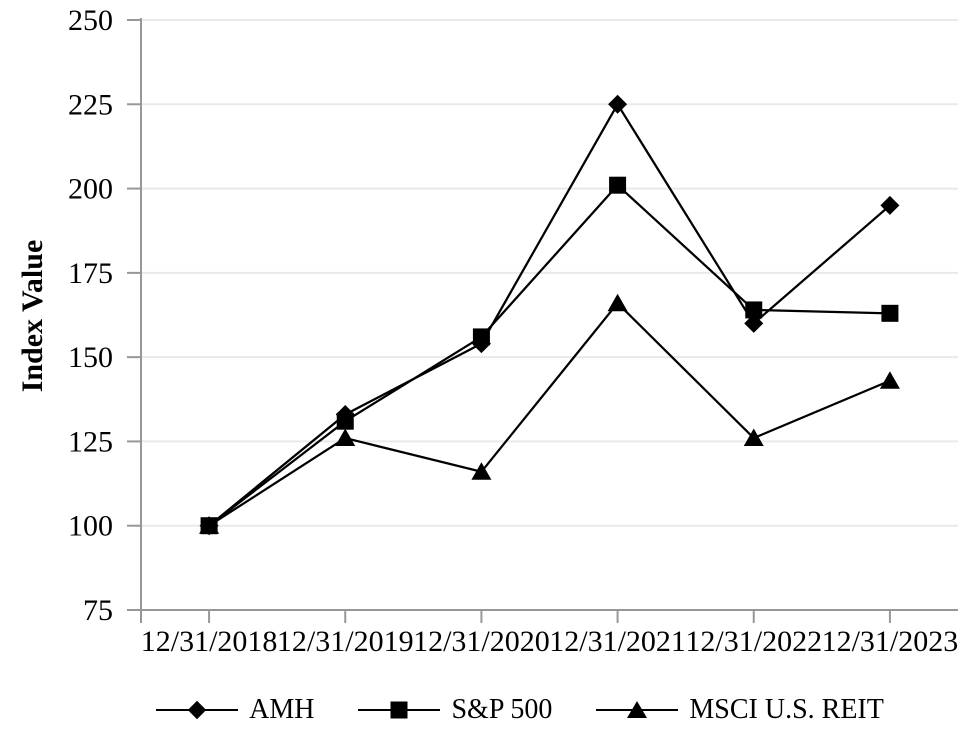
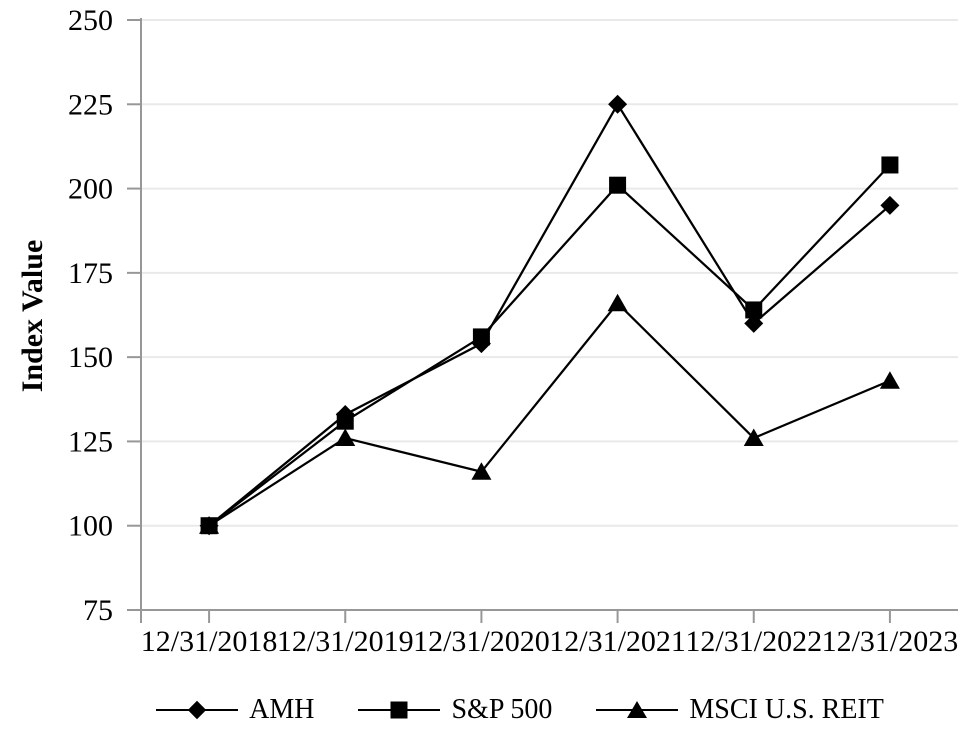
S&P 500/12/31/2023: 163 -> 207
